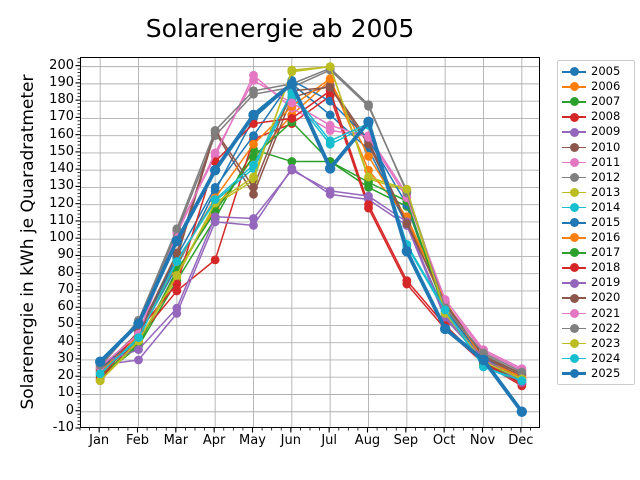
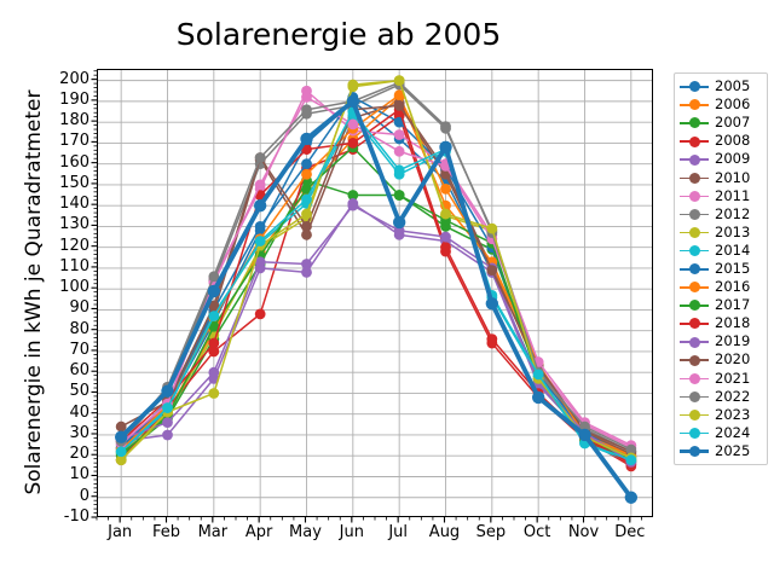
2018/Jan: 19 -> 27
2020/Jan: 25 -> 34
2023/Mar: 79 -> 50
2011/Jul: 163 -> 174
2025/Jul: 141 -> 132
